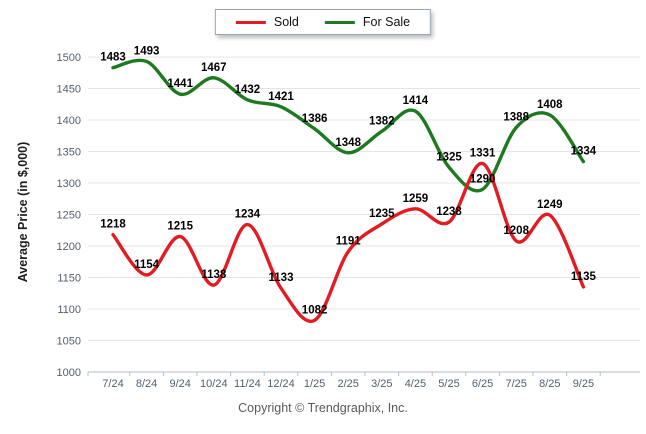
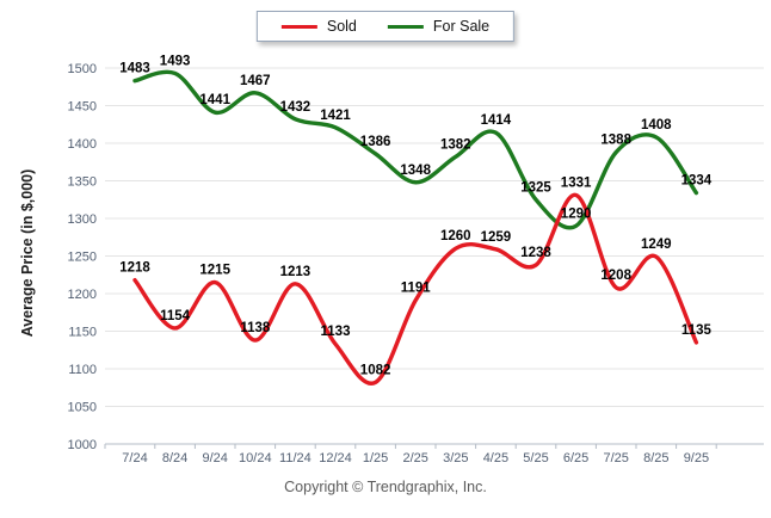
Sold/11/24: 1234 -> 1213
Sold/3/25: 1235 -> 1260
